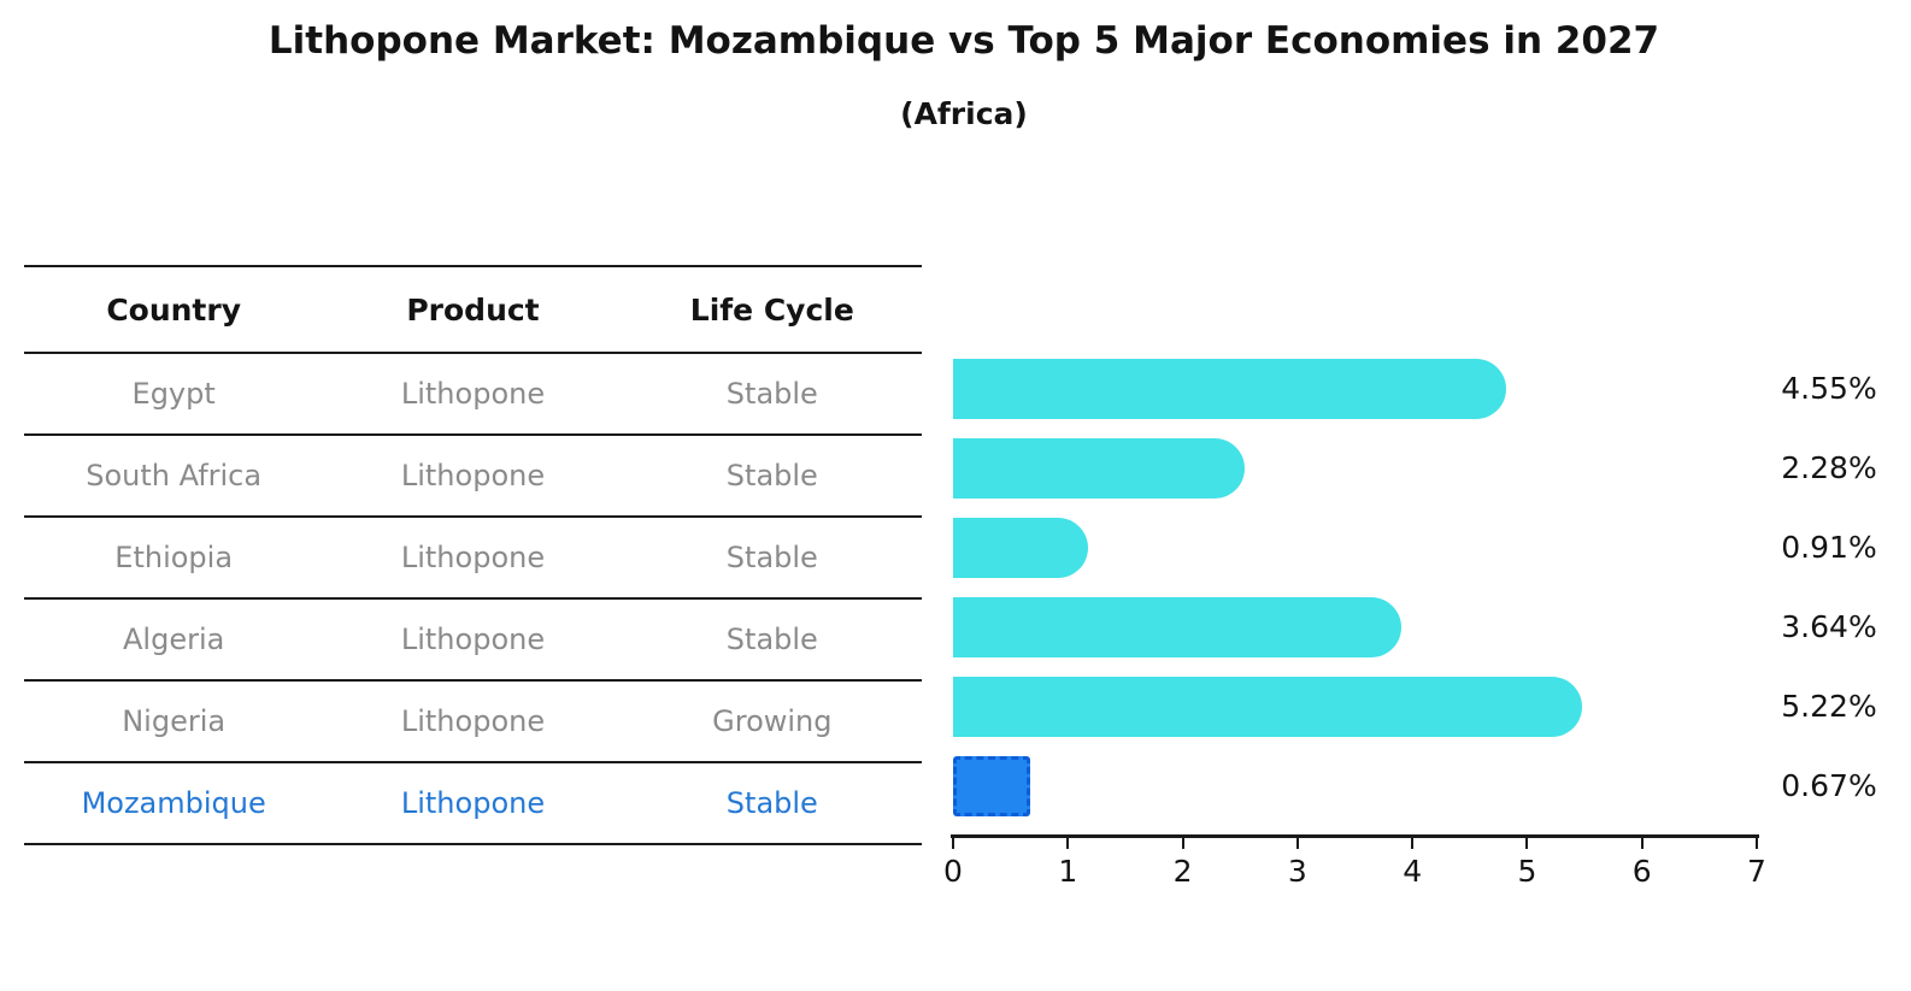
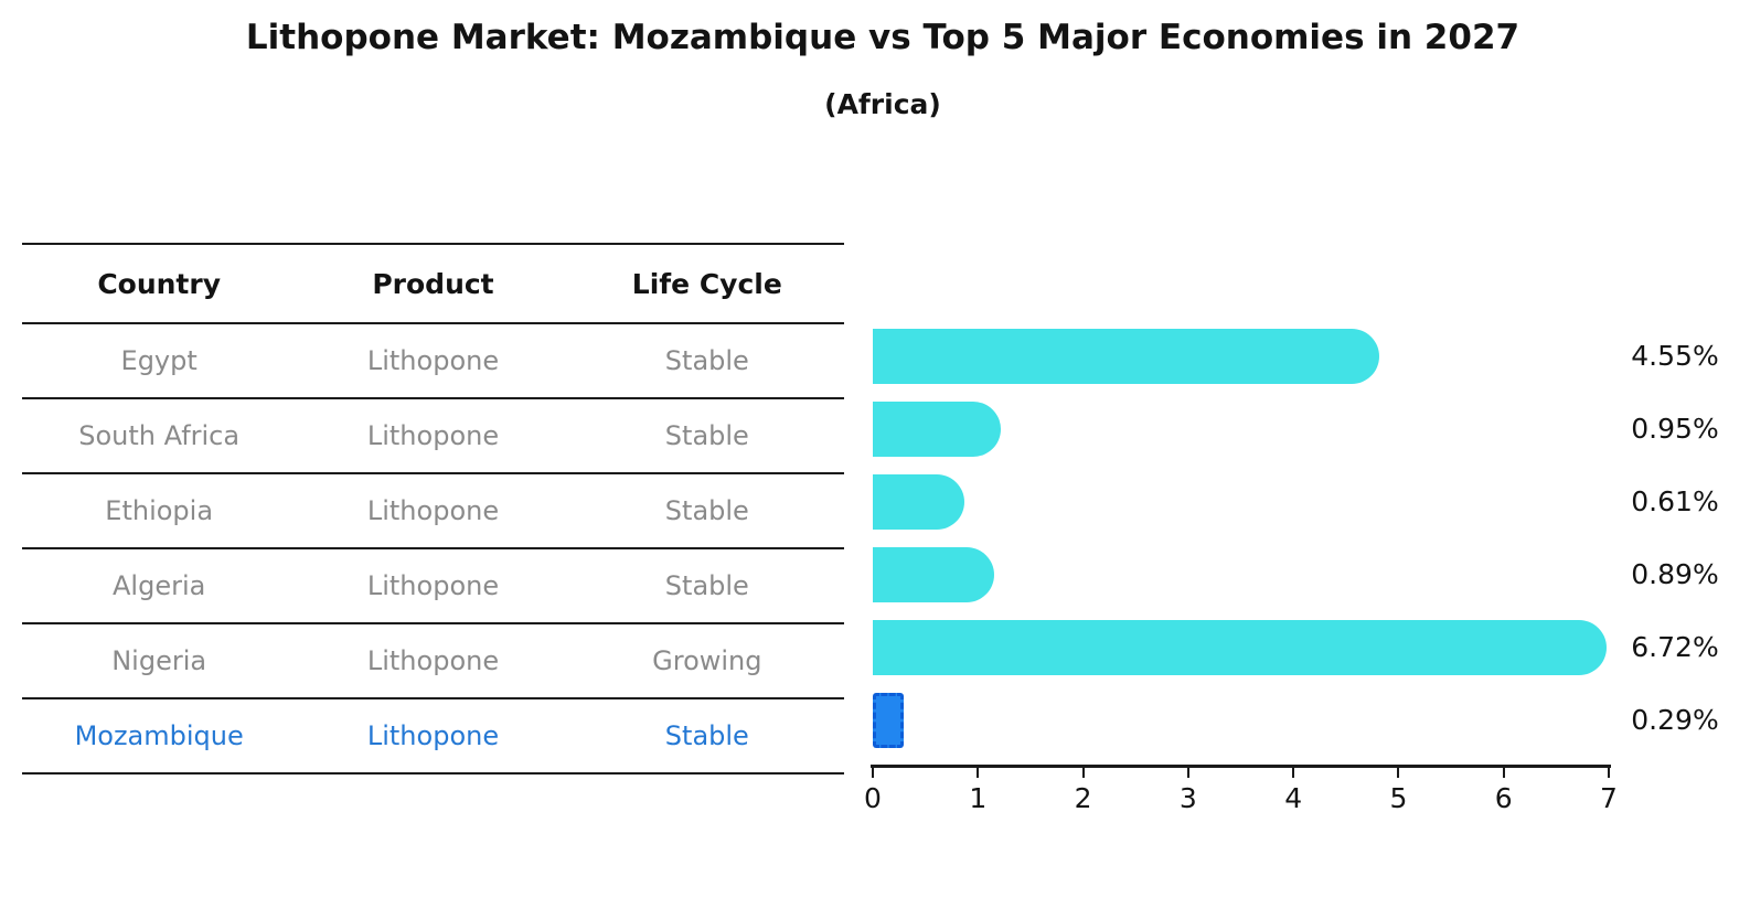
South Africa: 2.28% -> 0.95%
Ethiopia: 0.91% -> 0.61%
Algeria: 3.64% -> 0.89%
Nigeria: 5.22% -> 6.72%
Mozambique: 0.67% -> 0.29%
